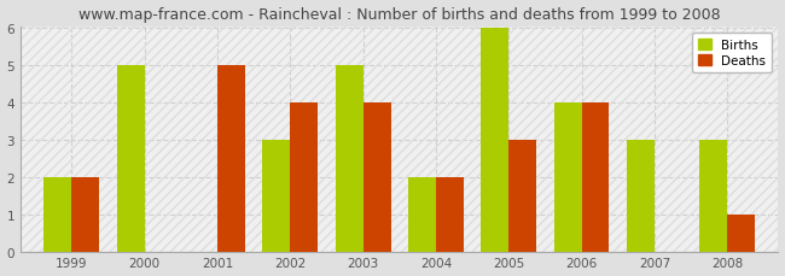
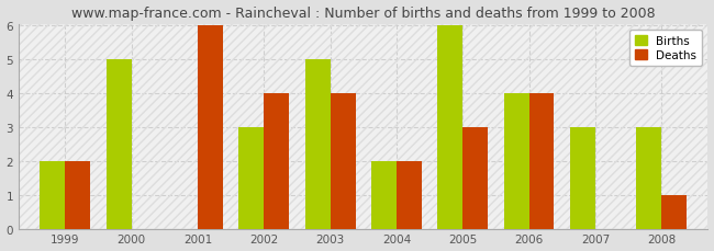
Deaths/2001: 5 -> 6
